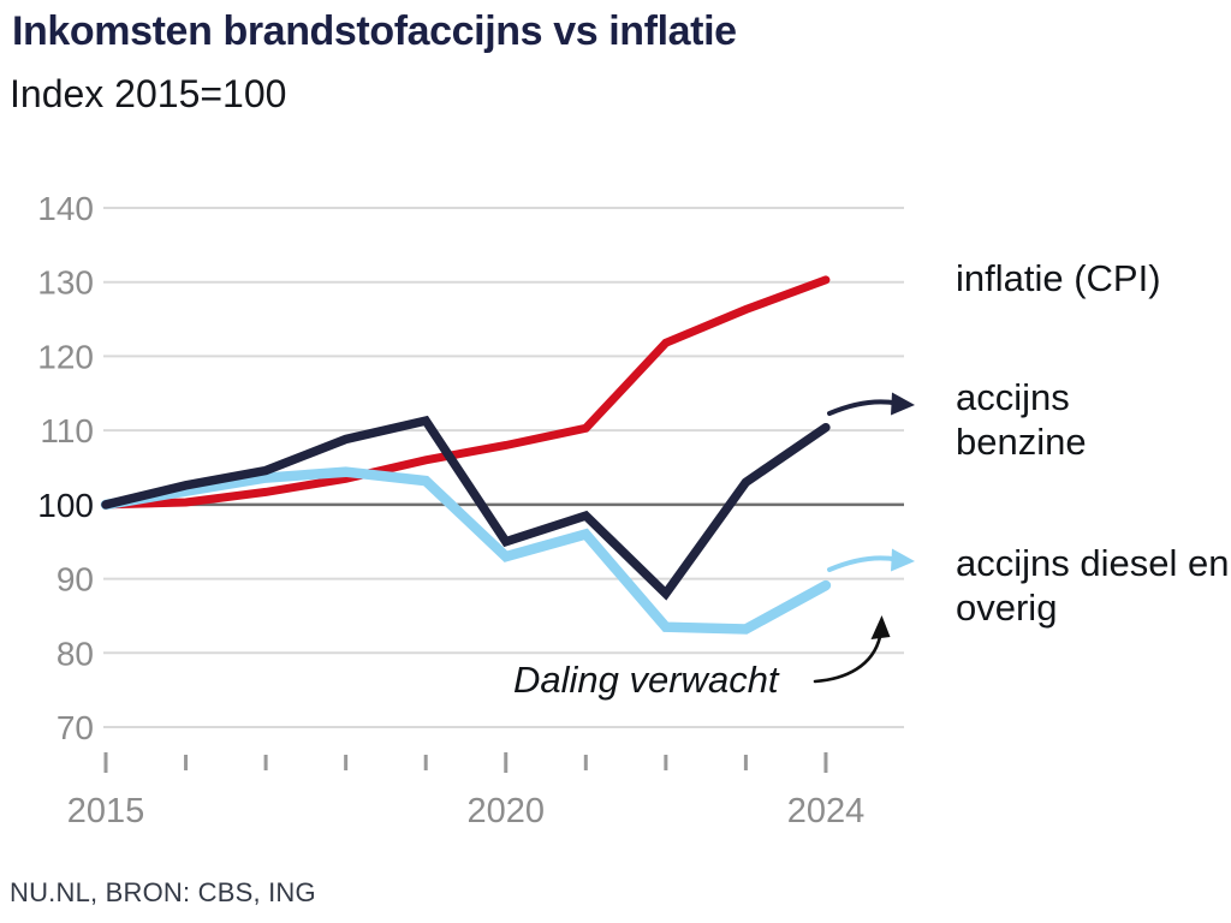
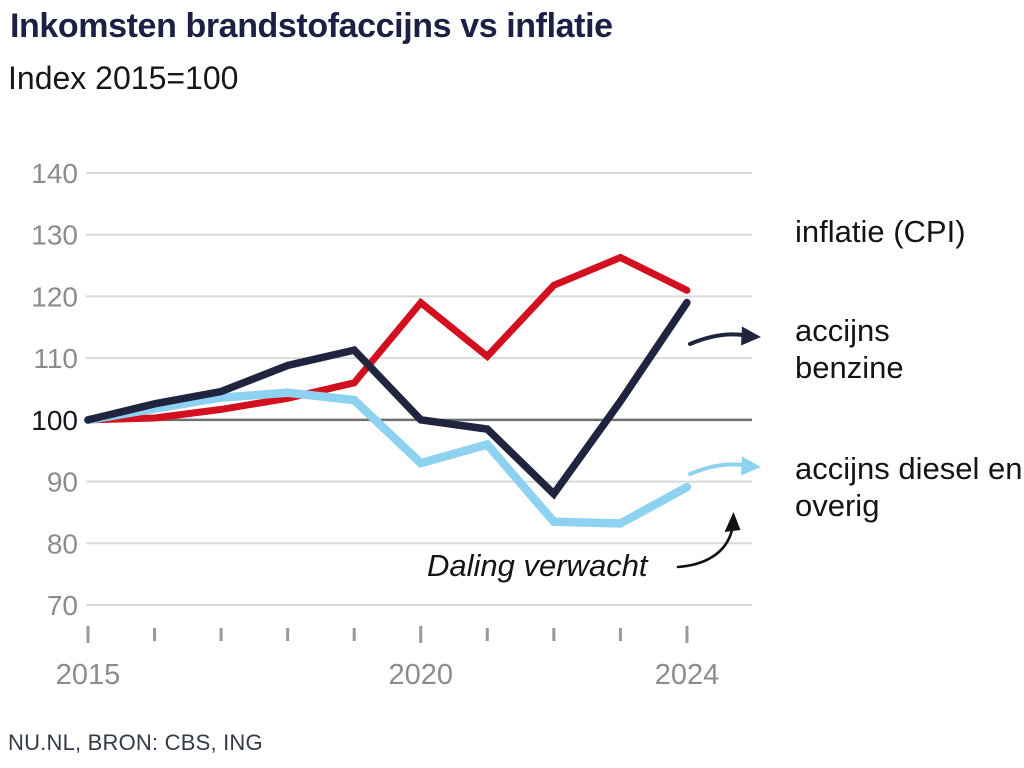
inflatie (CPI)/2020: 108 -> 119
accijns benzine/2020: 95 -> 100
inflatie (CPI)/2024: 130 -> 121
accijns benzine/2024: 110 -> 119
